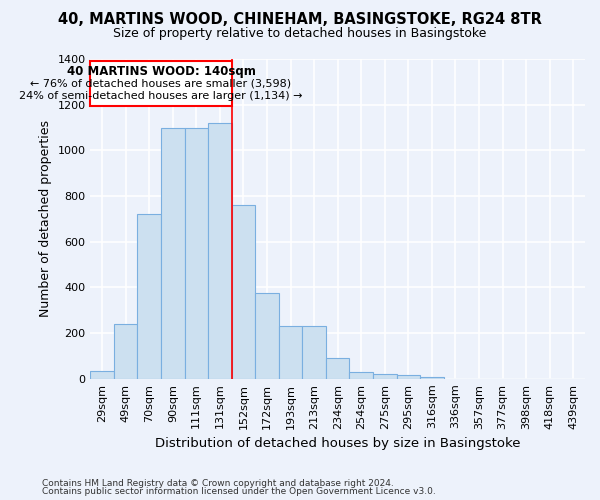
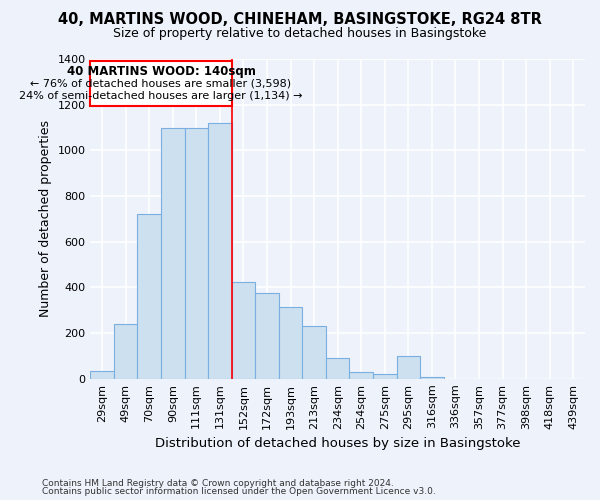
152sqm: 760 -> 425
193sqm: 230 -> 315
295sqm: 15 -> 100
